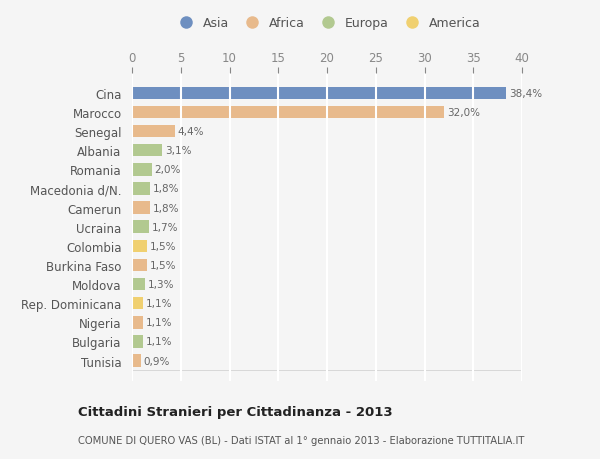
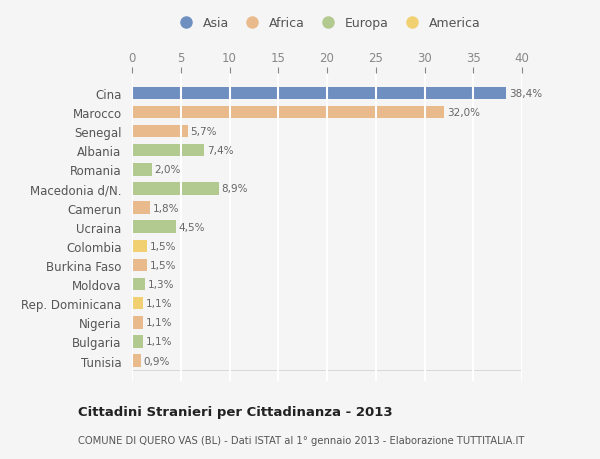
Senegal: 4,4% -> 5,7%
Albania: 3,1% -> 7,4%
Macedonia d/N.: 1,8% -> 8,9%
Ucraina: 1,7% -> 4,5%
